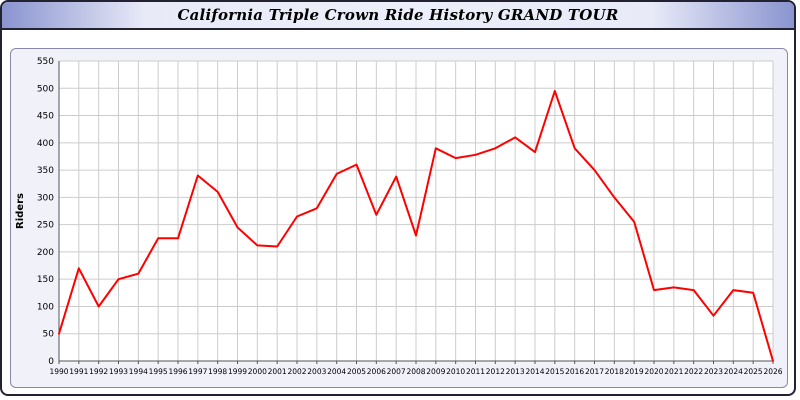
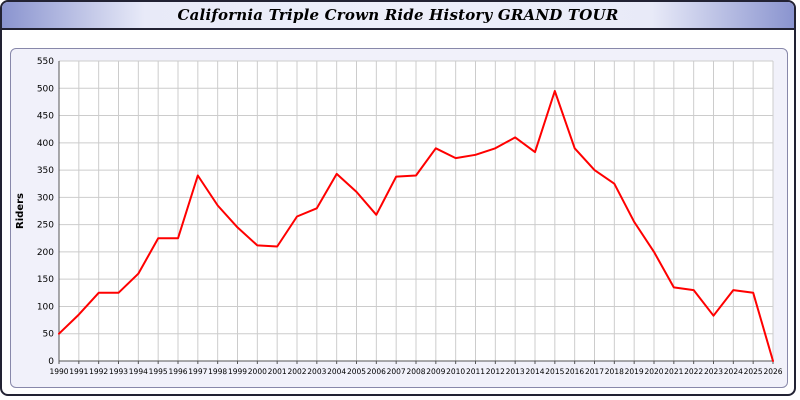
1991: 170 -> 80
1992: 100 -> 120
1993: 150 -> 120
1998: 310 -> 280
2005: 360 -> 310
2008: 230 -> 340
2018: 300 -> 320
2020: 130 -> 200
